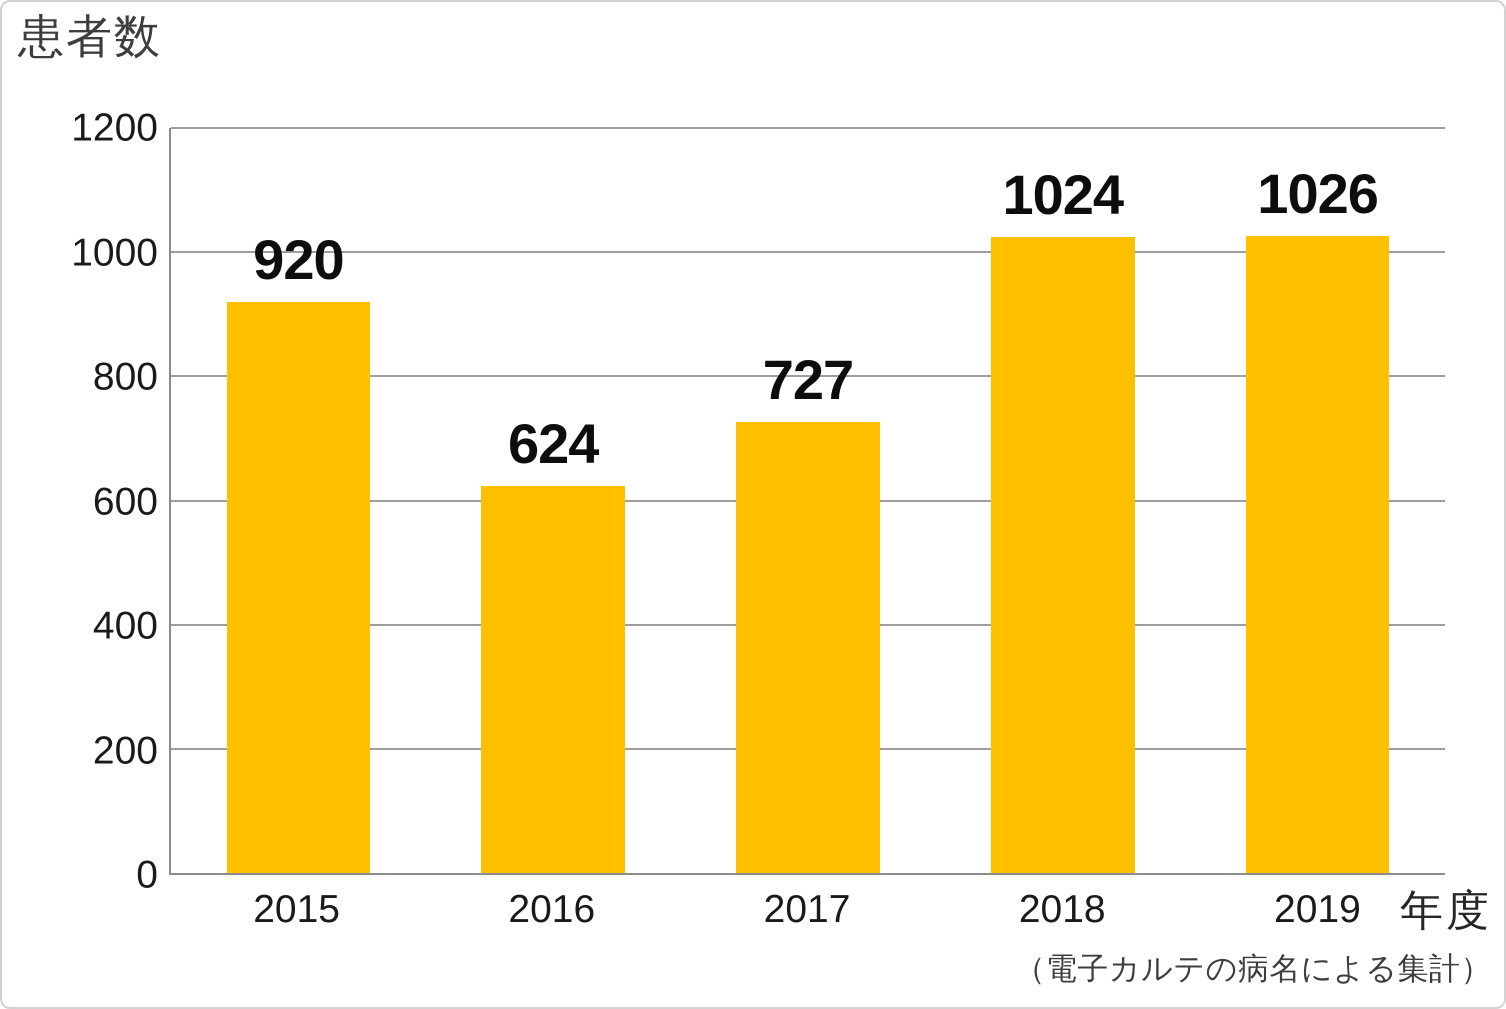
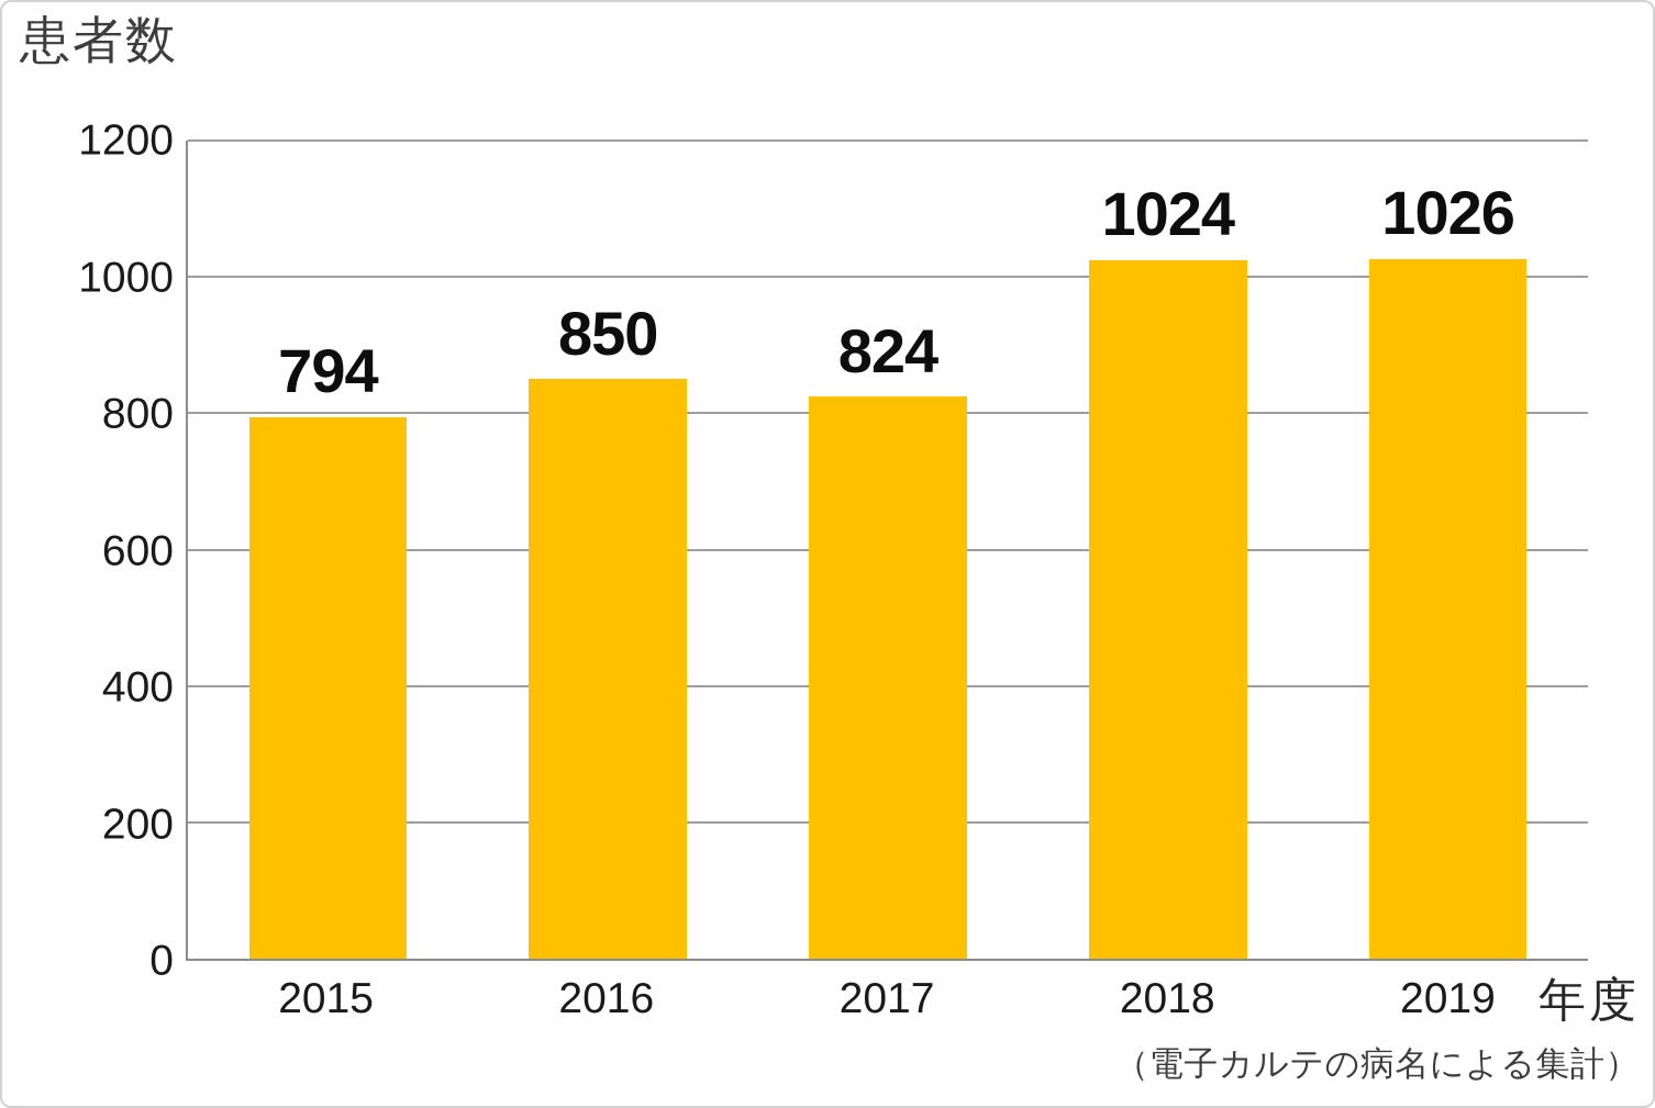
2015: 920 -> 794
2016: 624 -> 850
2017: 727 -> 824
